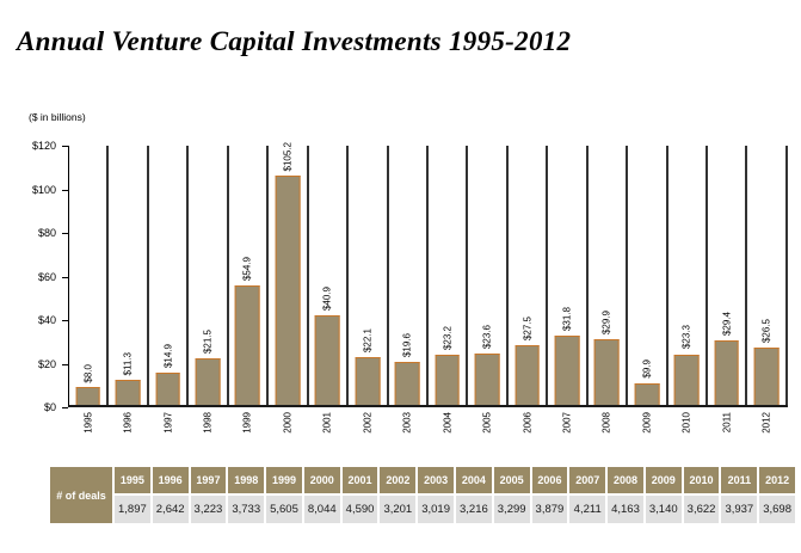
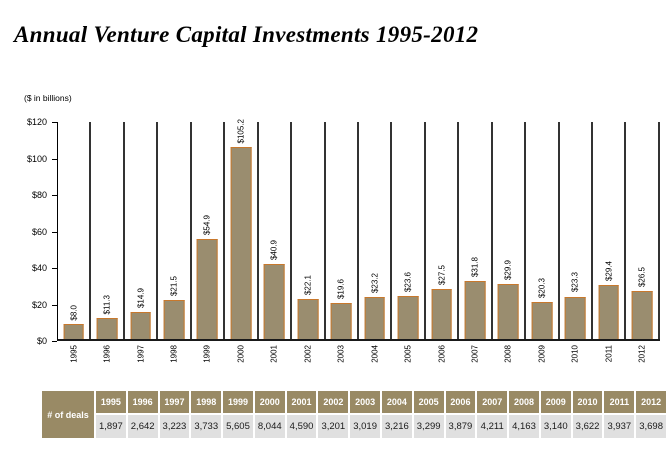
2009: $9.9 -> $20.3
